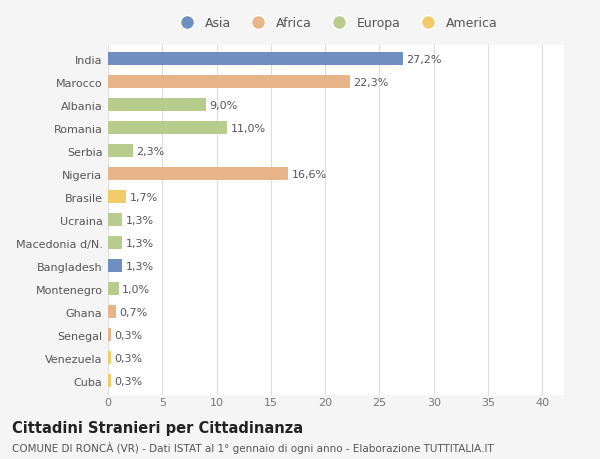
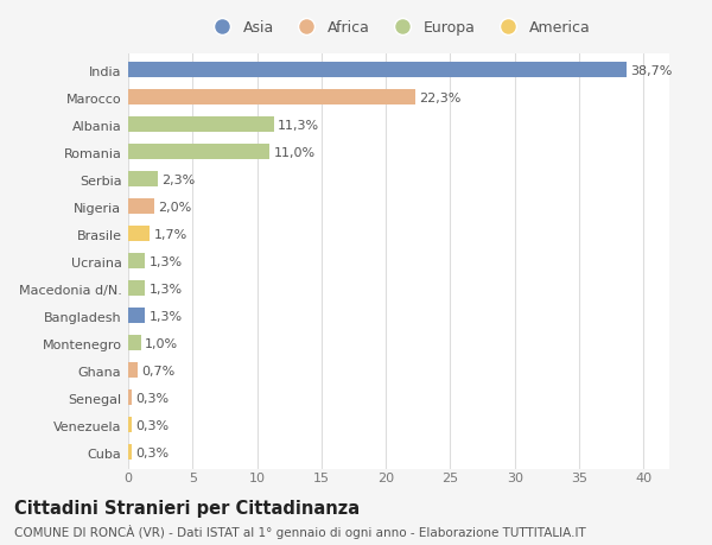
India: 27,2% -> 38,7%
Albania: 9,0% -> 11,3%
Nigeria: 16,6% -> 2,0%
